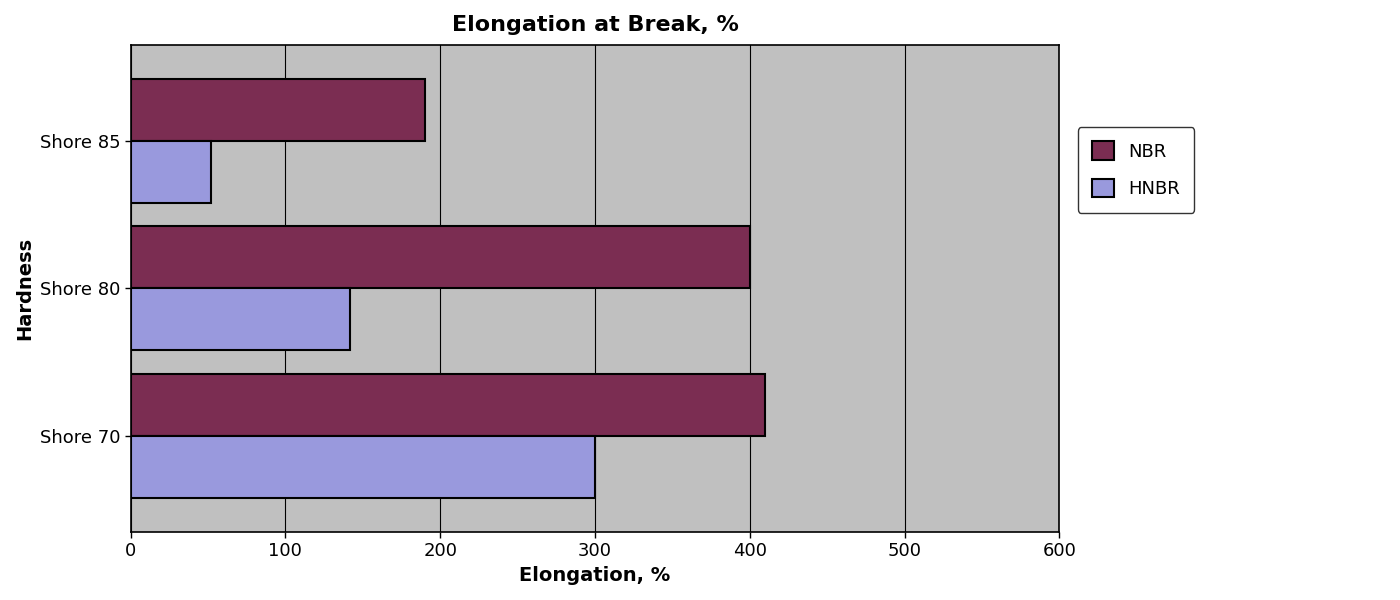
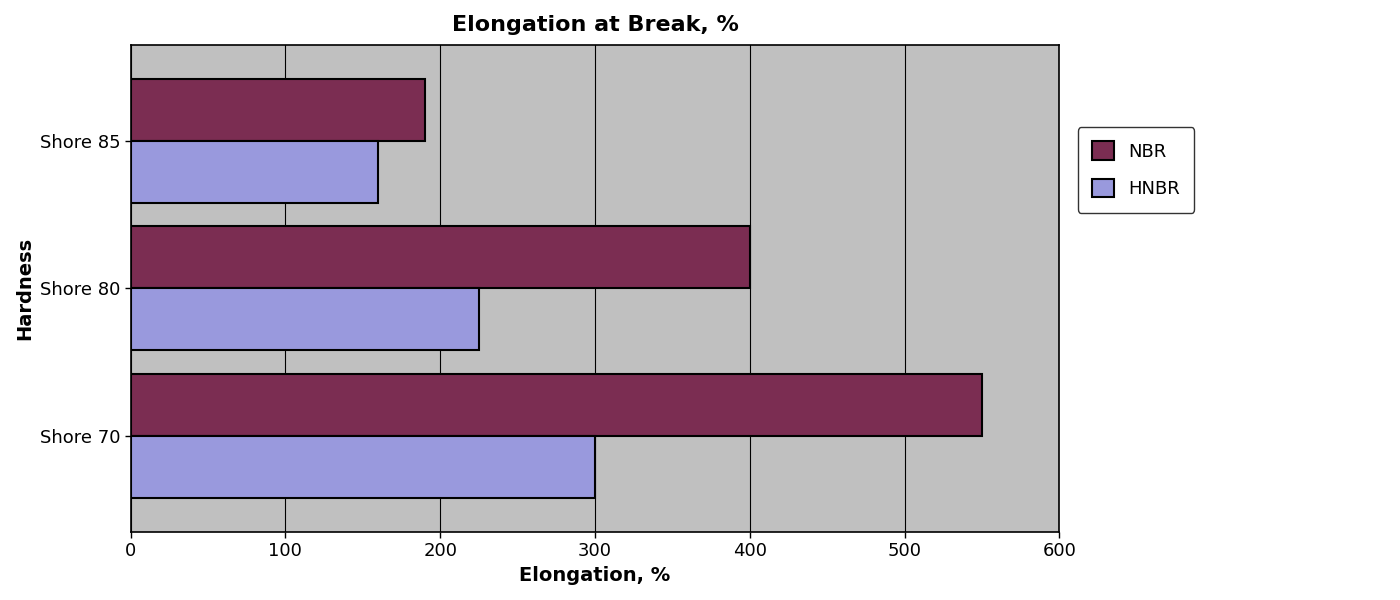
HNBR/Shore 85: 52 -> 160
HNBR/Shore 80: 142 -> 225
NBR/Shore 70: 410 -> 550
